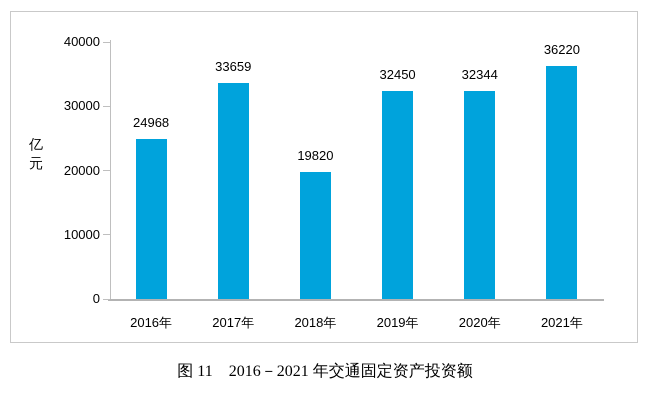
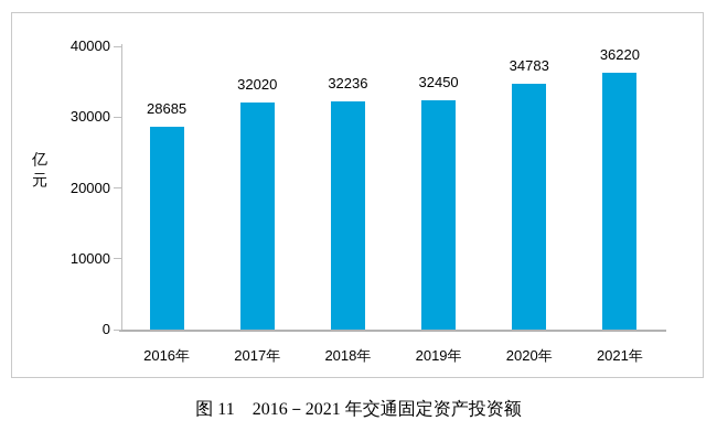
2016年: 24968 -> 28685
2017年: 33659 -> 32020
2018年: 19820 -> 32236
2020年: 32344 -> 34783
